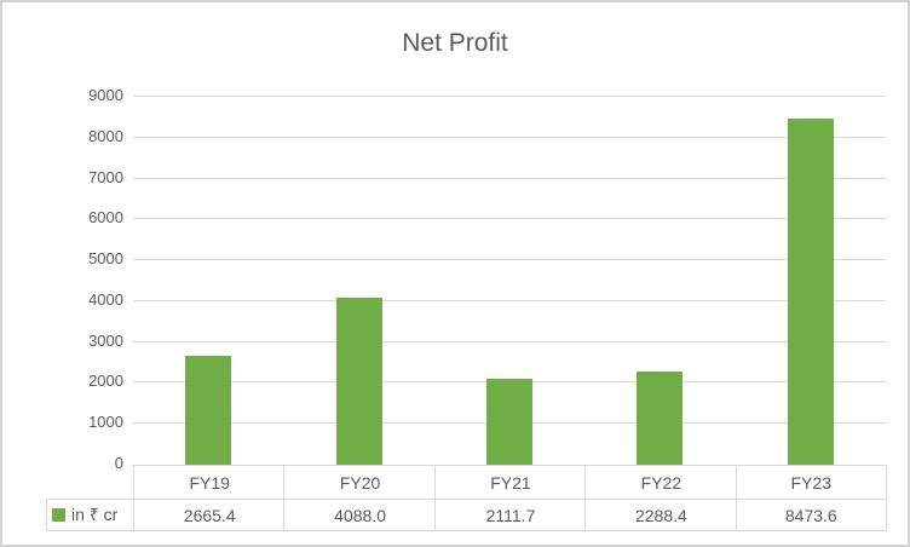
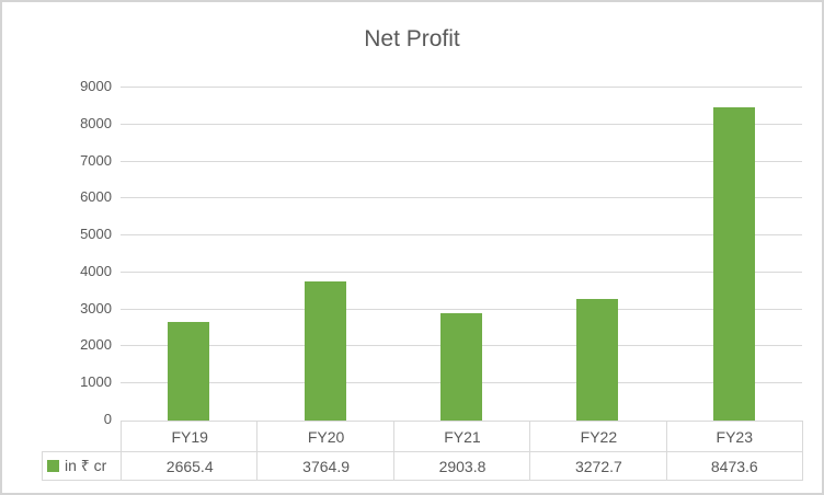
FY20: 4088.0 -> 3764.9
FY21: 2111.7 -> 2903.8
FY22: 2288.4 -> 3272.7
